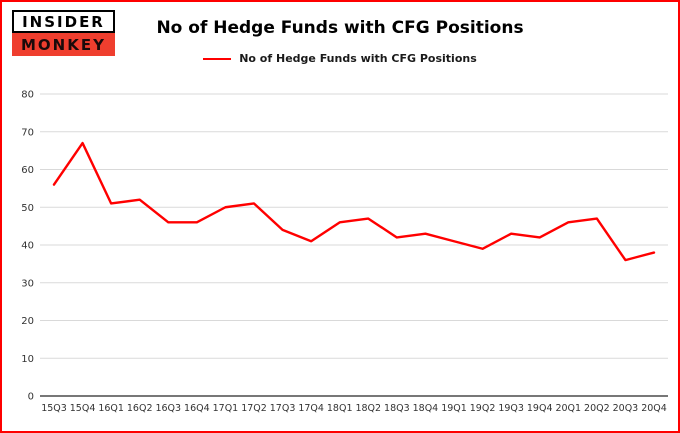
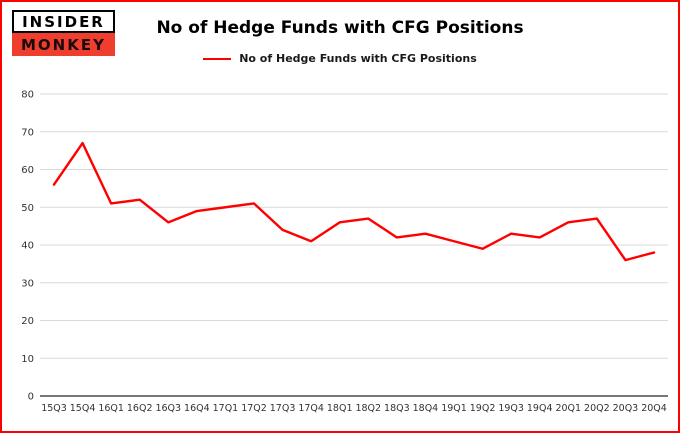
16Q4: 46 -> 49
